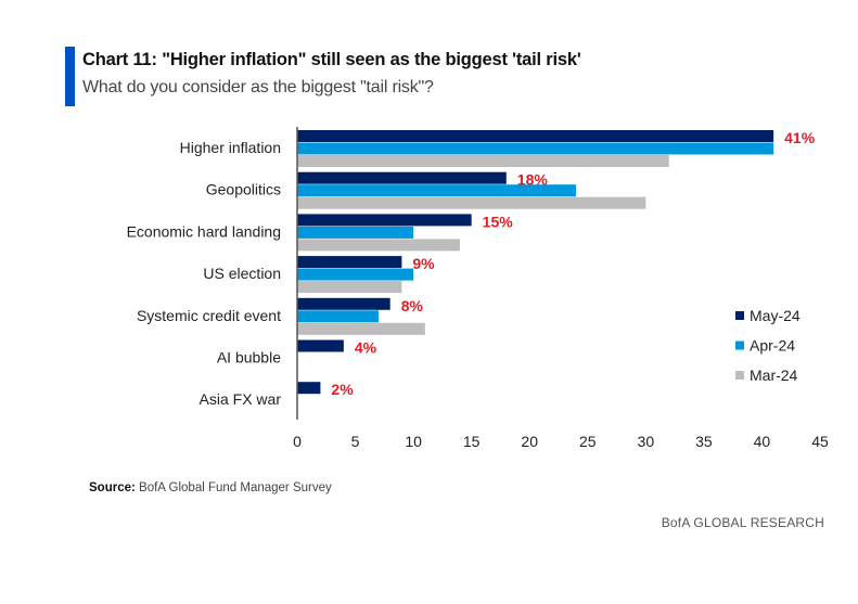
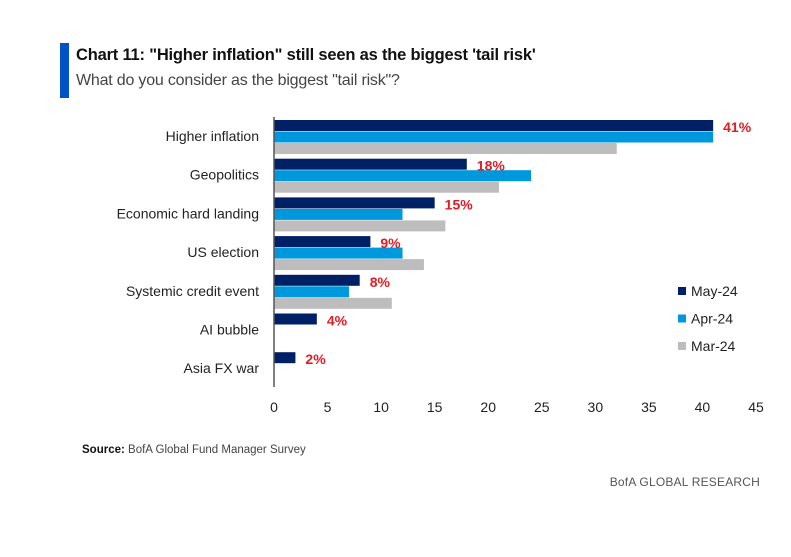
Mar-24/Geopolitics: 30 -> 21
Apr-24/Economic hard landing: 10 -> 12
Mar-24/Economic hard landing: 14 -> 16
Apr-24/US election: 10 -> 12
Mar-24/US election: 9 -> 14
